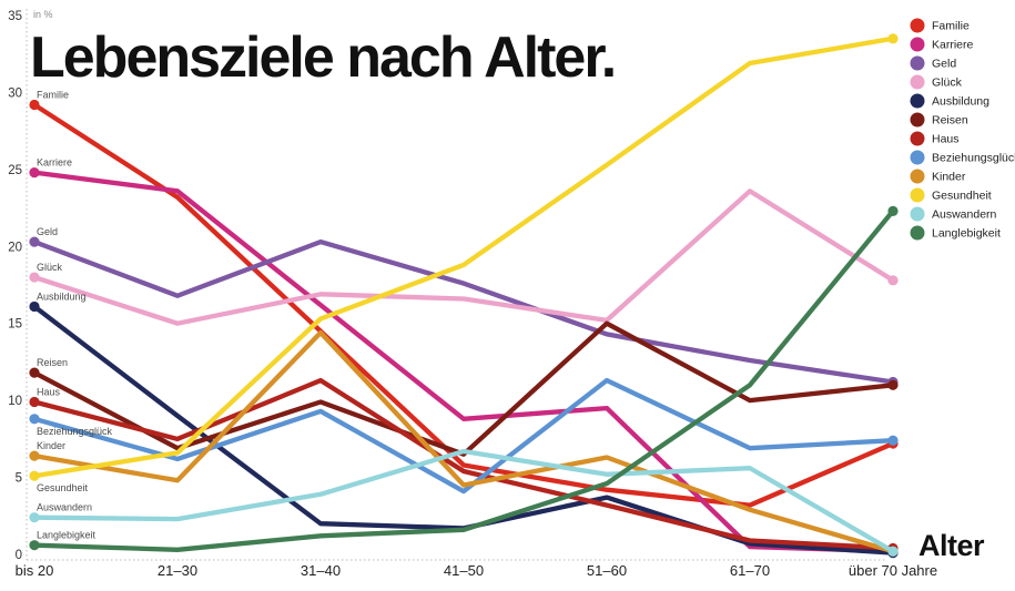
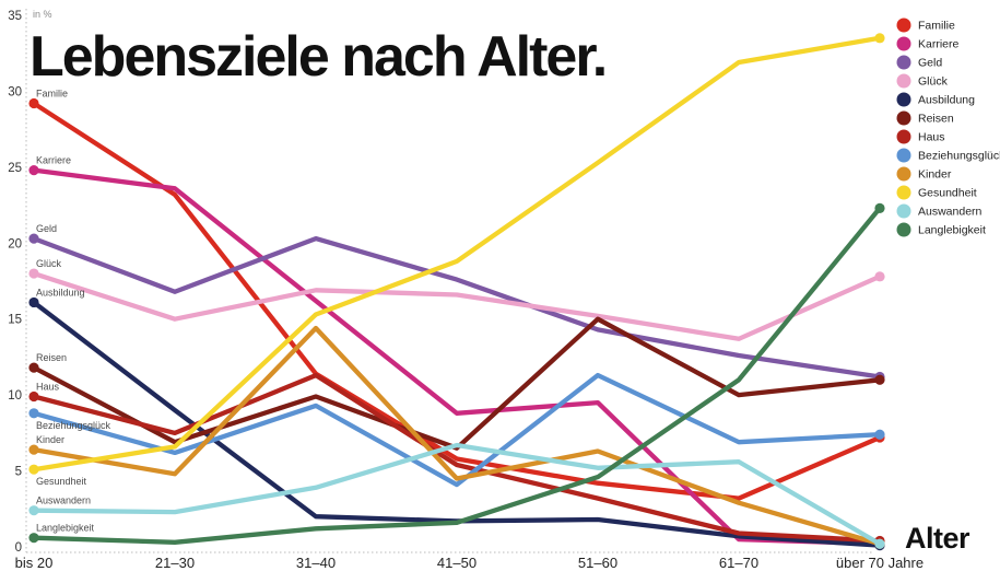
Familie/31–40: 14.5 -> 11.4
Ausbildung/51–60: 3.7 -> 1.8
Glück/61–70: 23.6 -> 13.7
